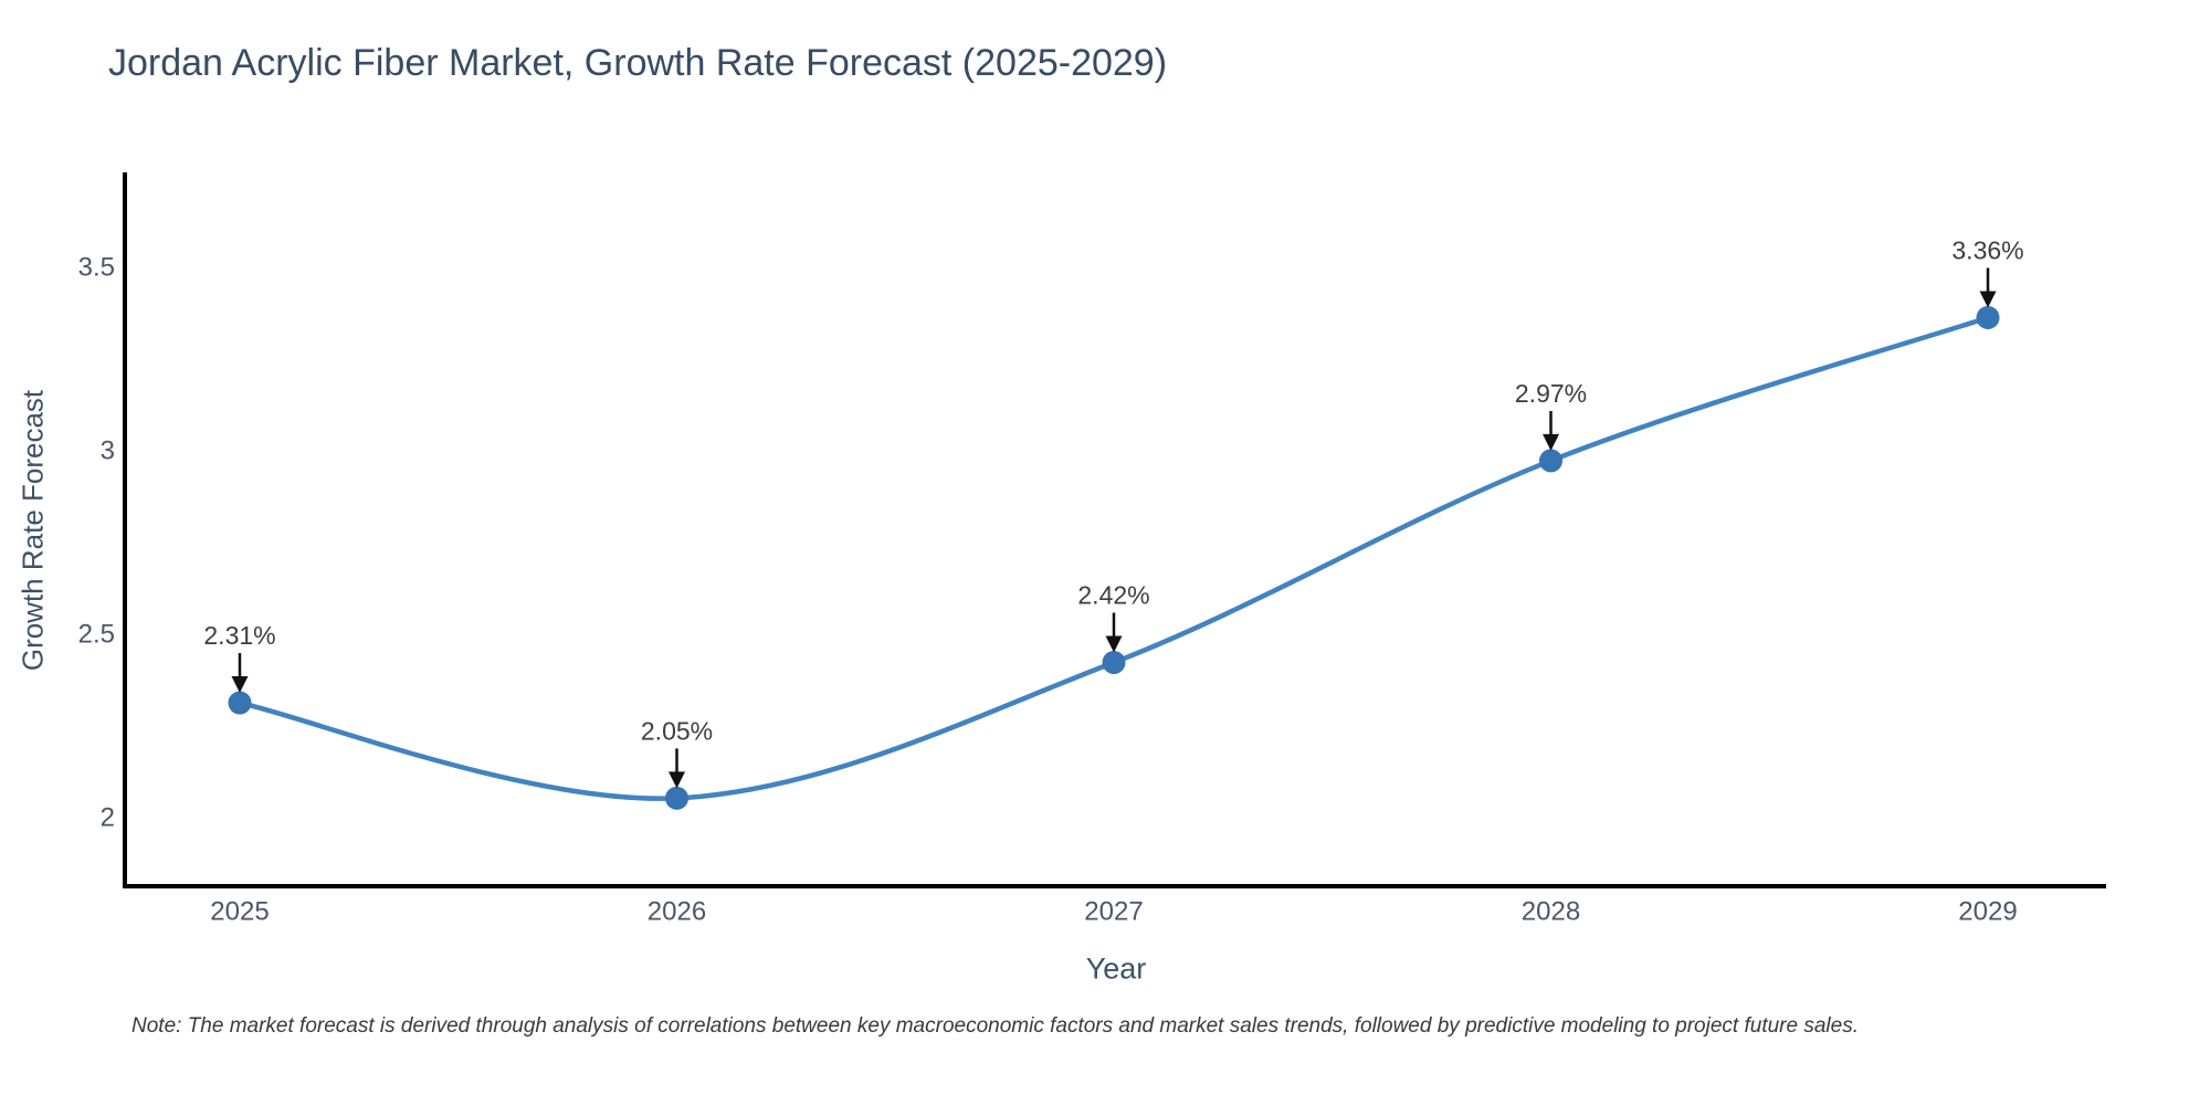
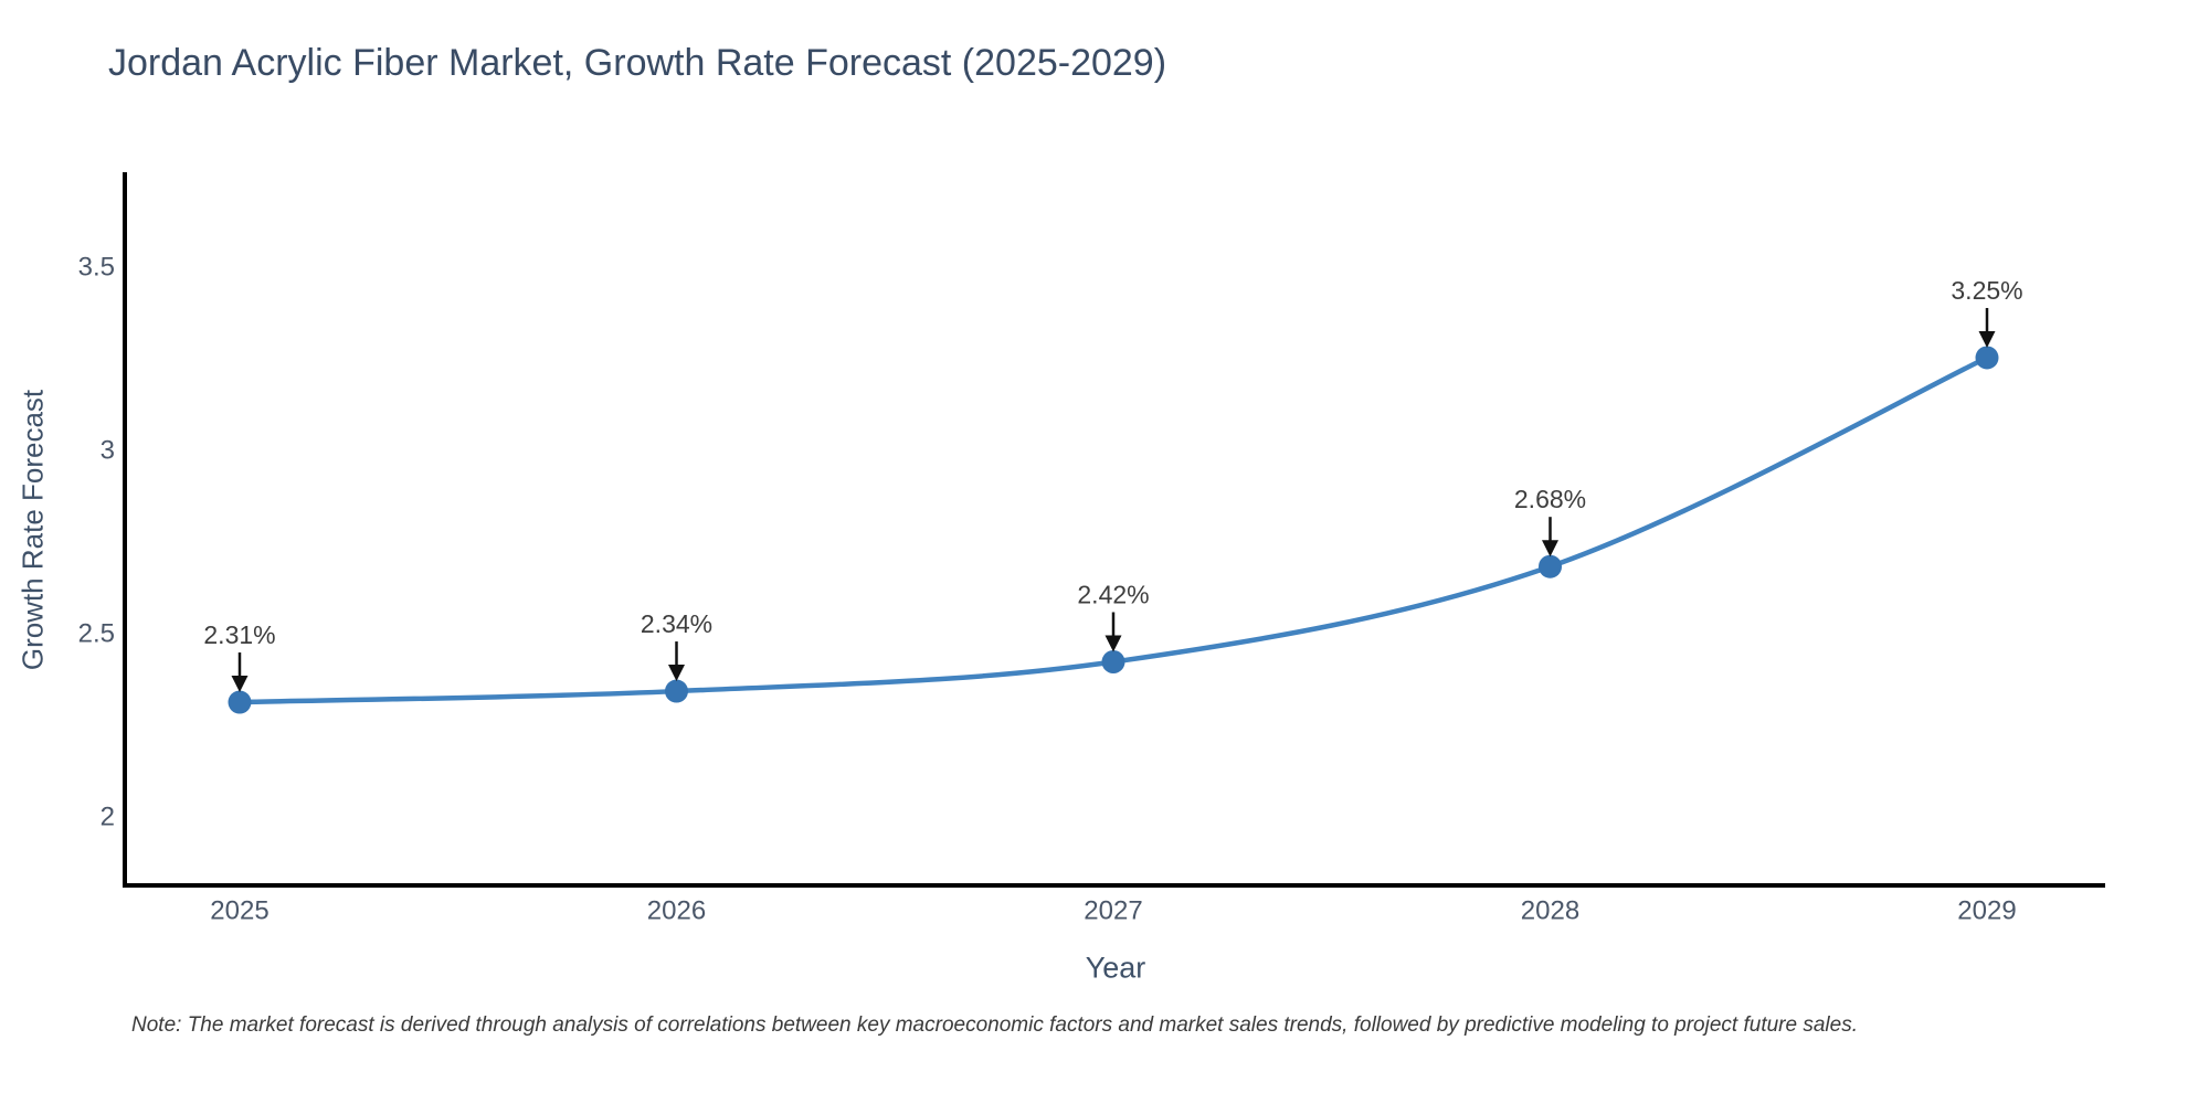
2026: 2.05% -> 2.34%
2028: 2.97% -> 2.68%
2029: 3.36% -> 3.25%
